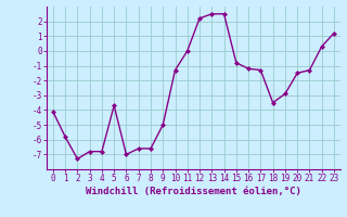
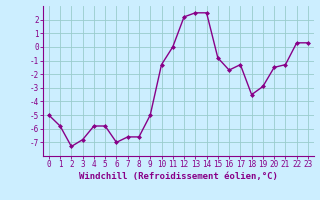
0: -4.1 -> -5.0
4: -6.8 -> -5.8
5: -3.7 -> -5.8
16: -1.2 -> -1.7
23: 1.2 -> 0.3
